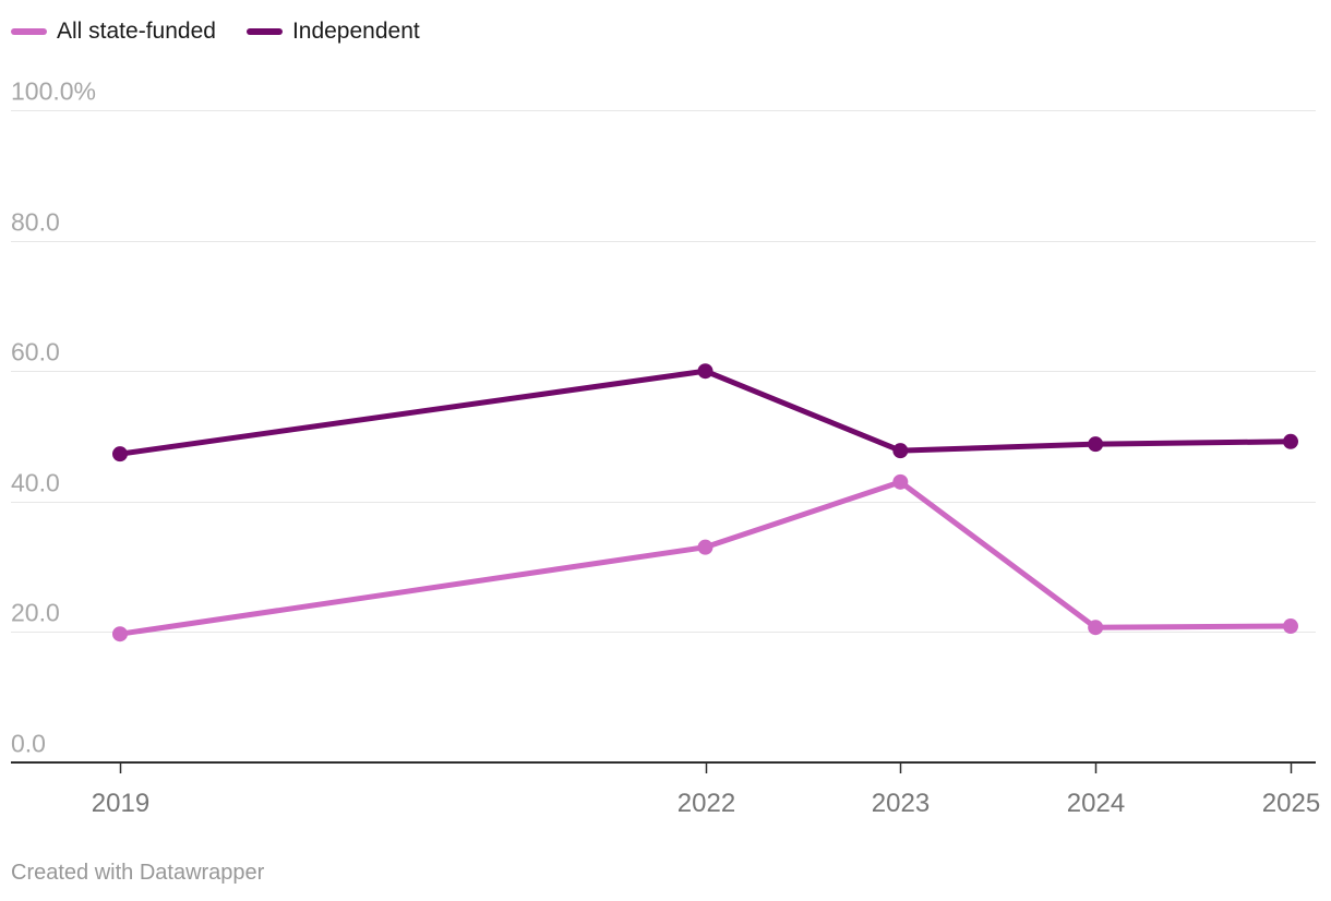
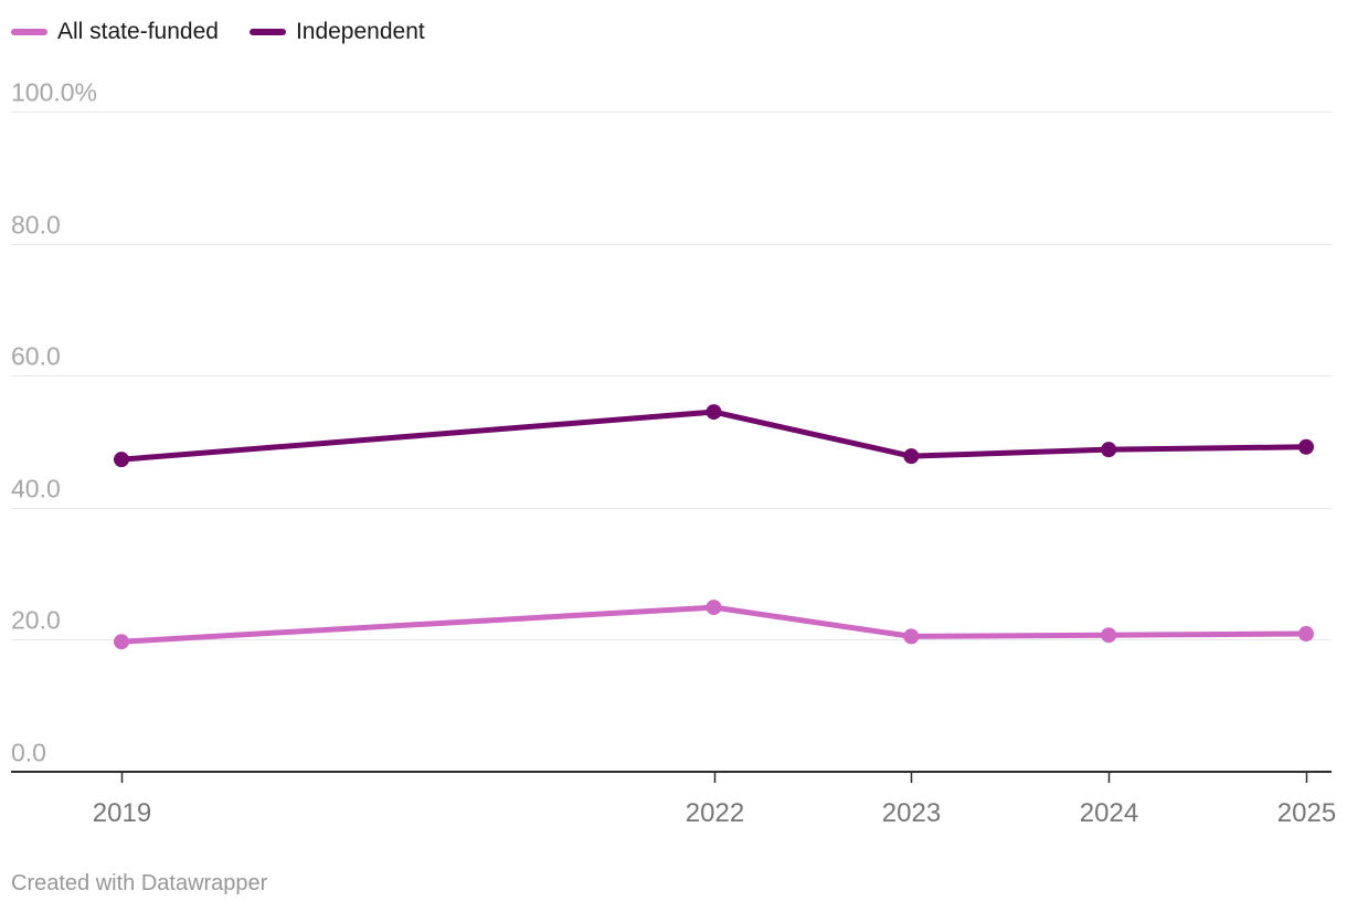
All state-funded/2022: 33% -> 25%
Independent/2022: 60% -> 54%
All state-funded/2023: 43% -> 20%
